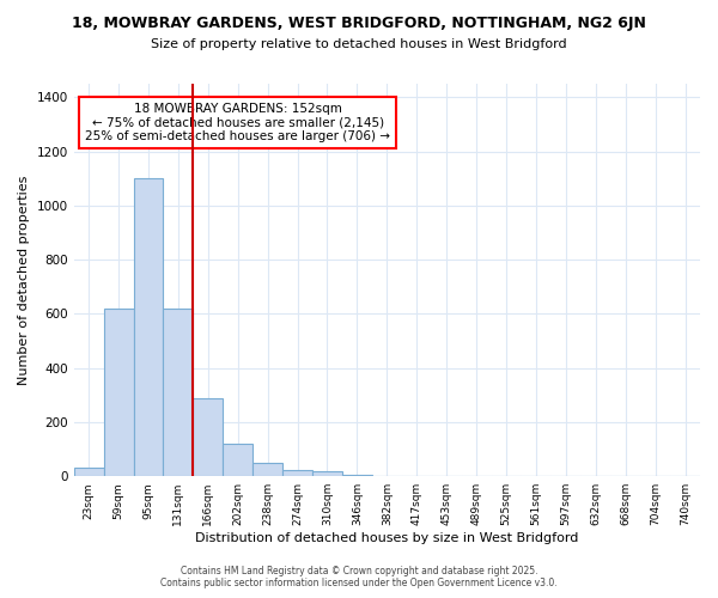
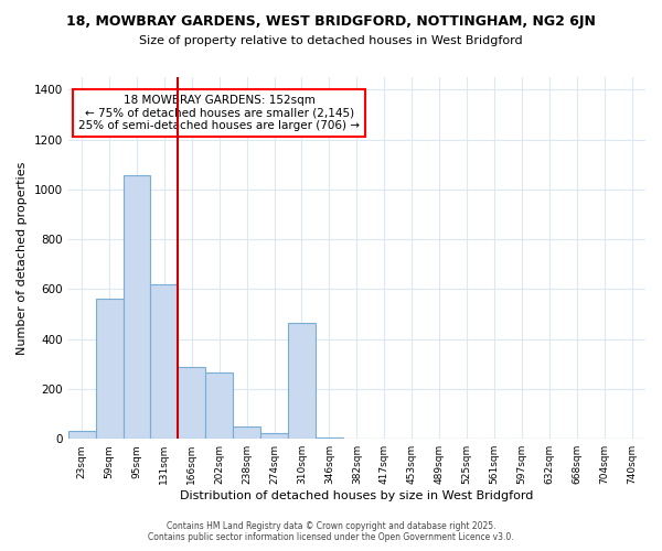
59sqm: 620 -> 560
95sqm: 1100 -> 1055
202sqm: 120 -> 265
310sqm: 20 -> 465
